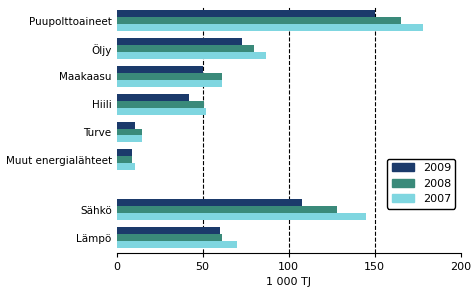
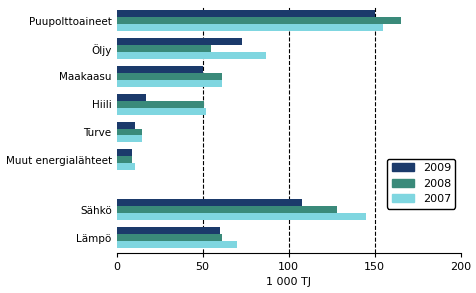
2007/Puupolttoaineet: 178 -> 155
2008/Öljy: 80 -> 55
2009/Hiili: 42 -> 17
